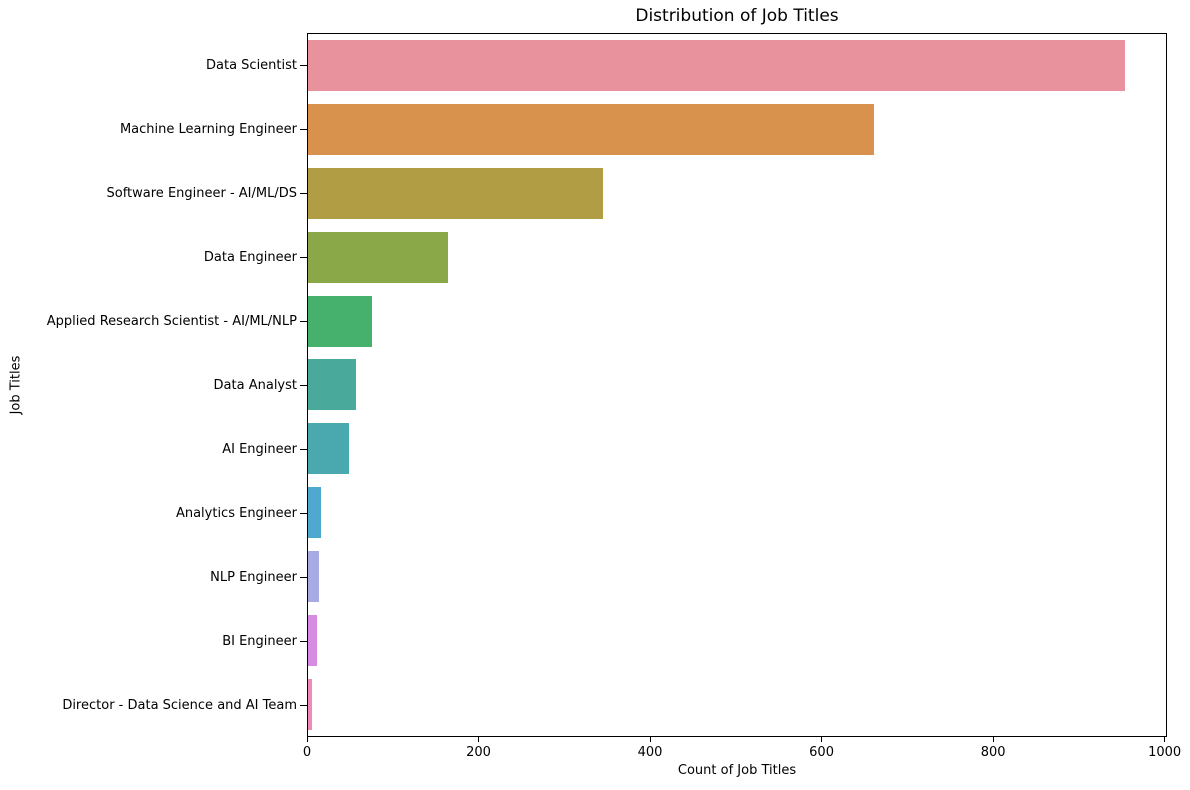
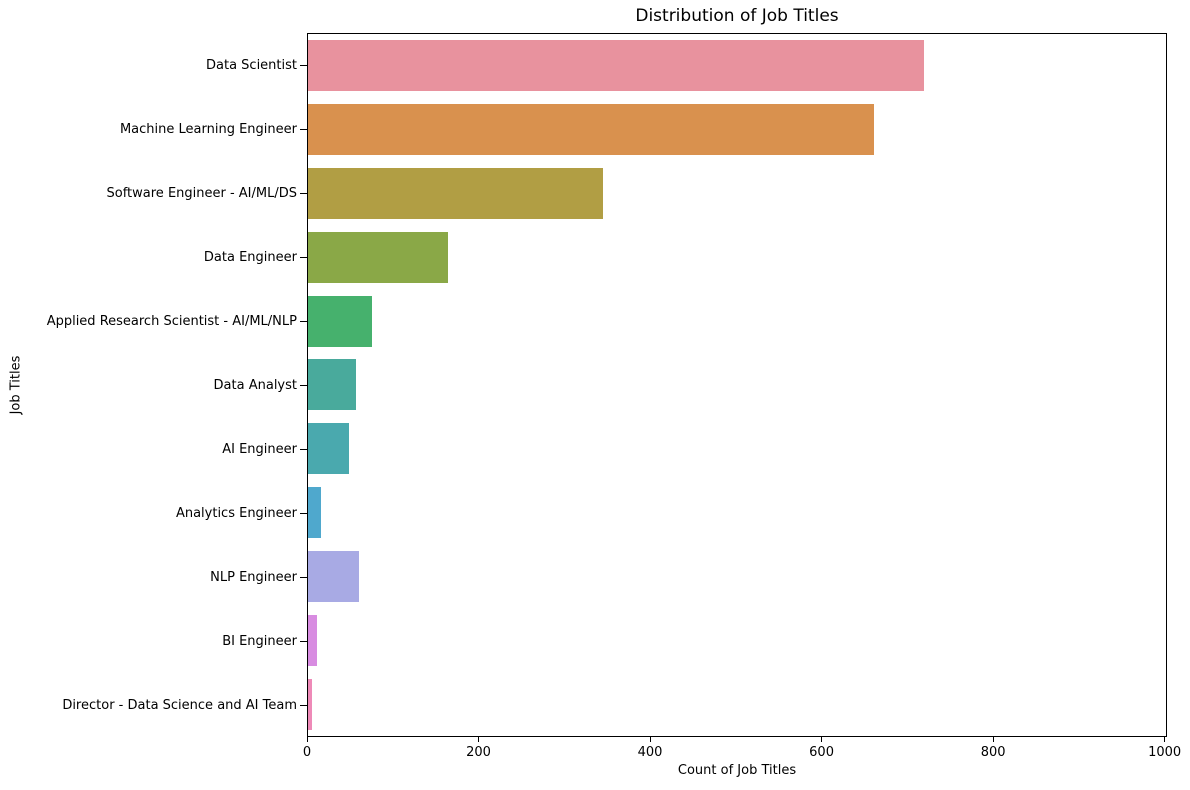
Data Scientist: 960 -> 720
NLP Engineer: 10 -> 60
